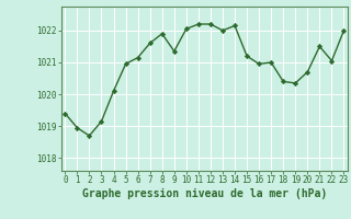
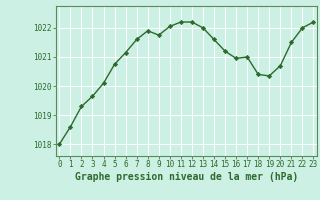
0: 1019.40 -> 1018.00
1: 1018.95 -> 1018.60
2: 1018.70 -> 1019.30
3: 1019.15 -> 1019.65
5: 1020.95 -> 1020.75
9: 1021.35 -> 1021.75
14: 1022.15 -> 1021.60
22: 1021.05 -> 1022.00
23: 1022.00 -> 1022.20
